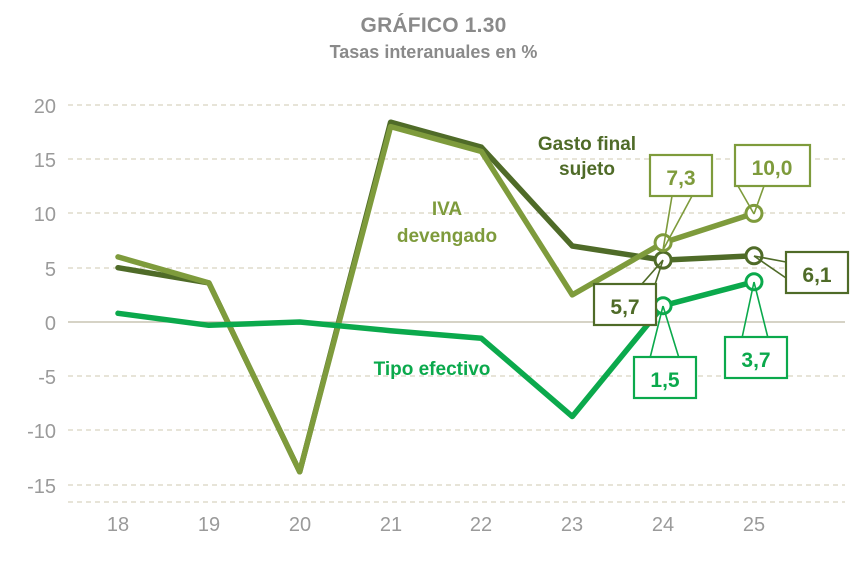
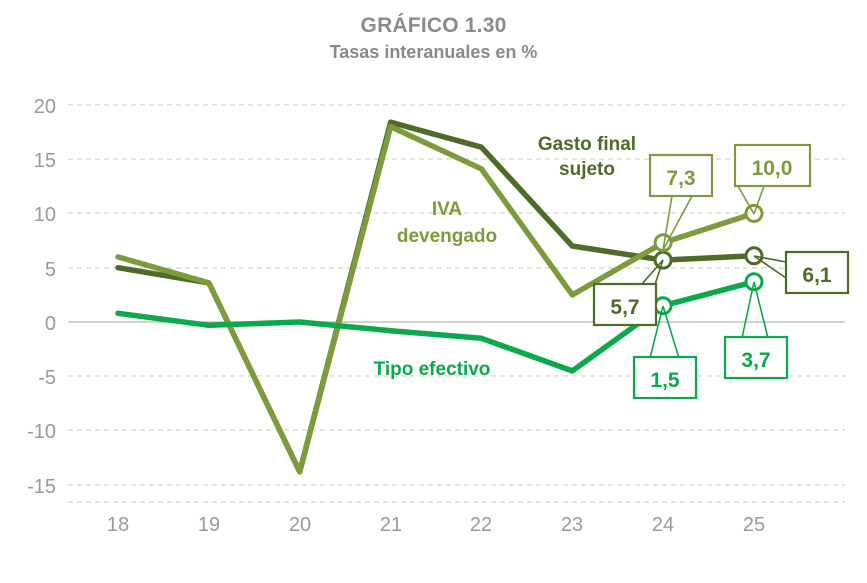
IVA devengado/22: 15.7 -> 14.1
Tipo efectivo/23: -8.7 -> -4.5
